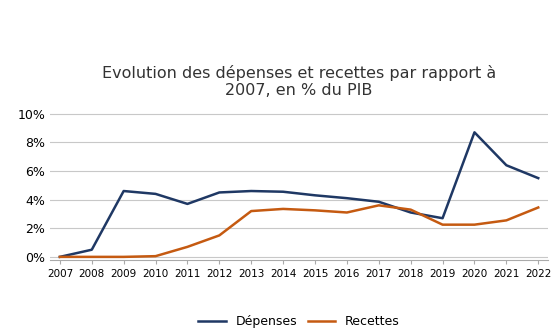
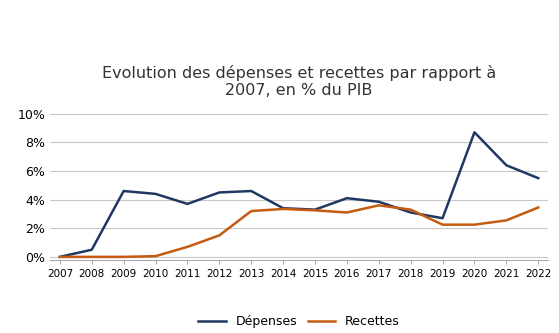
Dépenses/2014: 4.5% -> 3.4%
Dépenses/2015: 4.3% -> 3.3%
